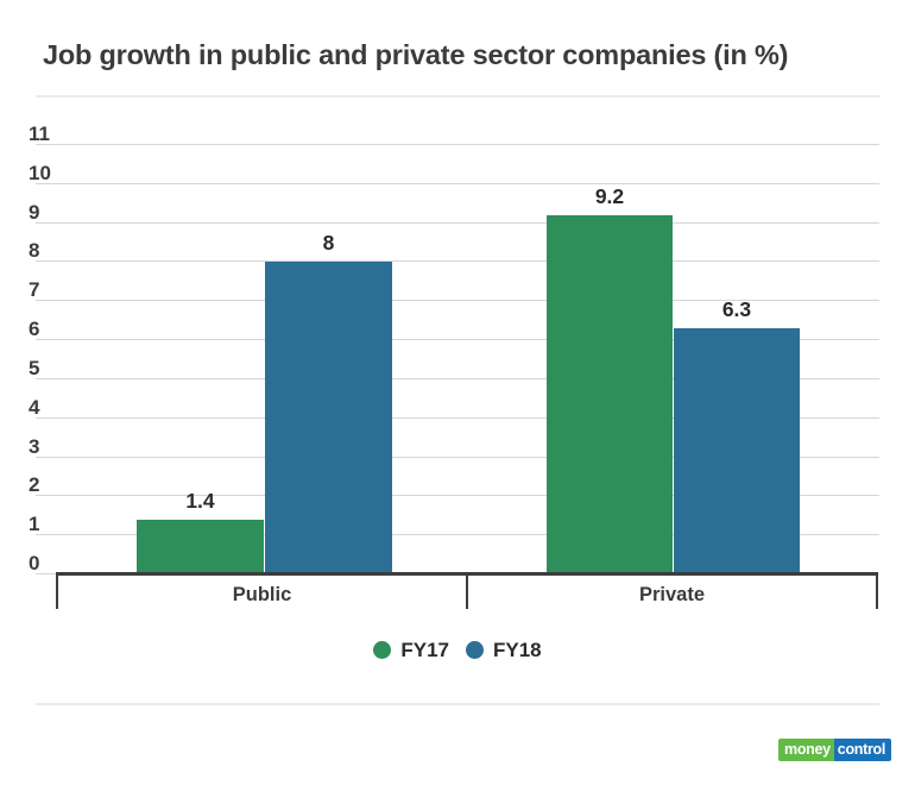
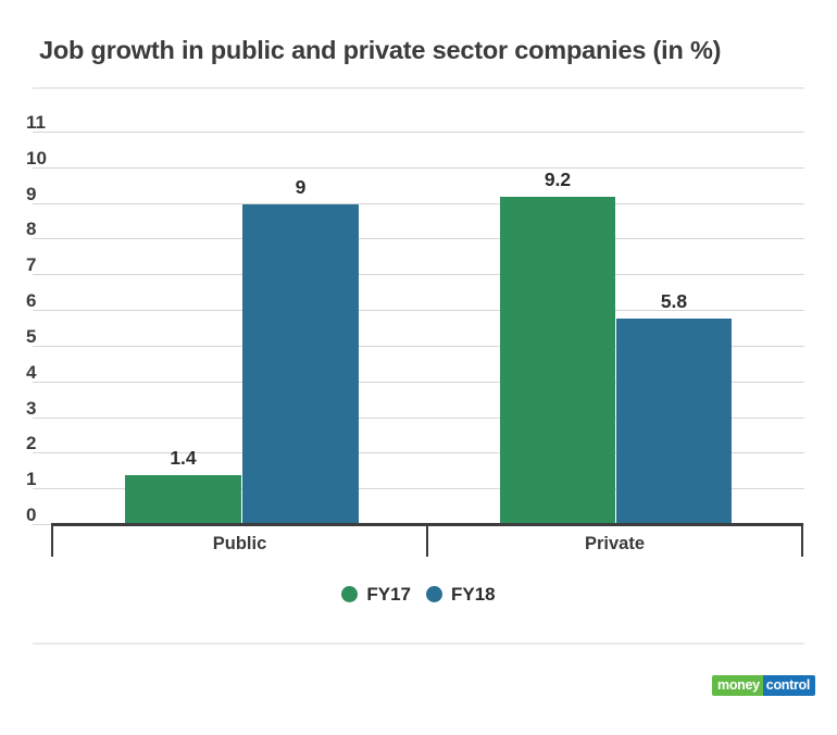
FY18/Public: 8 -> 9
FY18/Private: 6.3 -> 5.8
